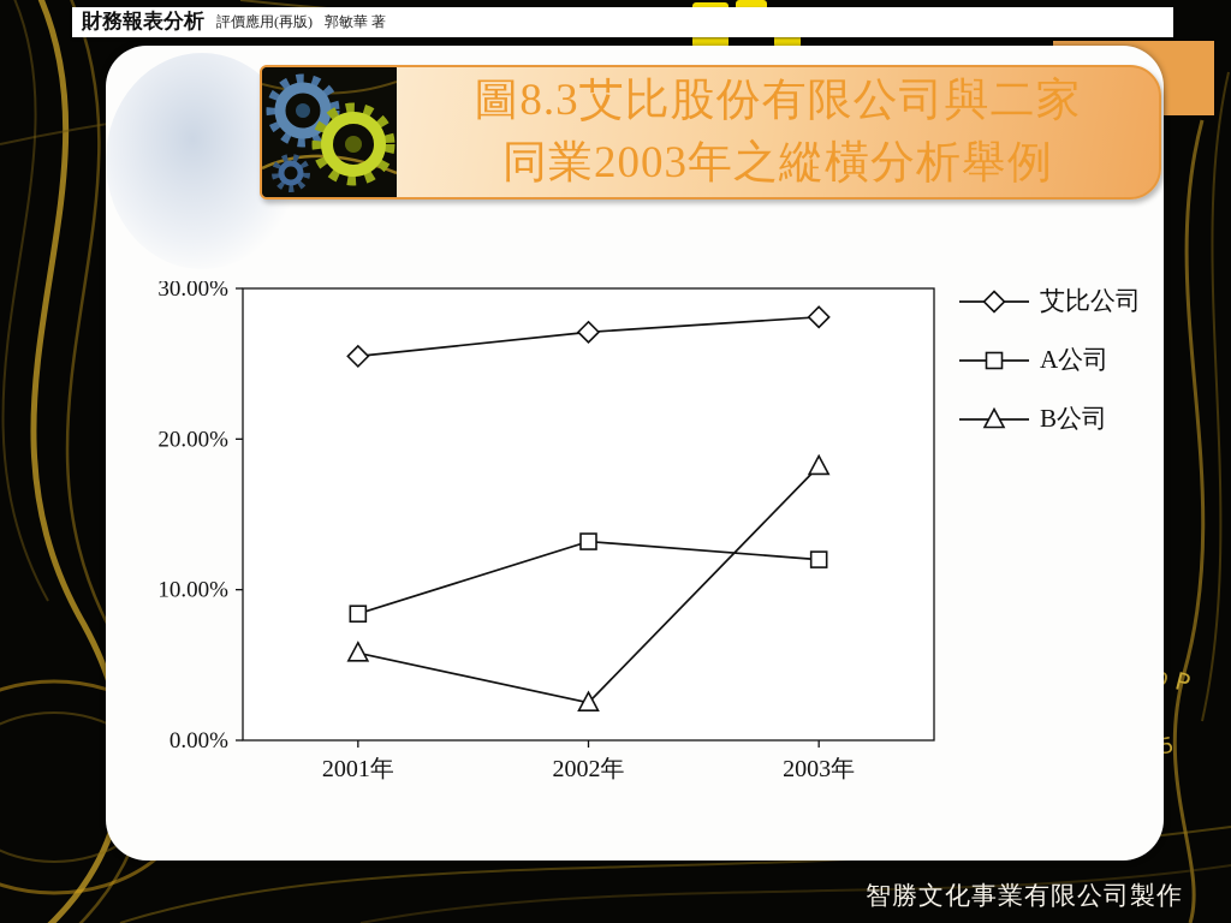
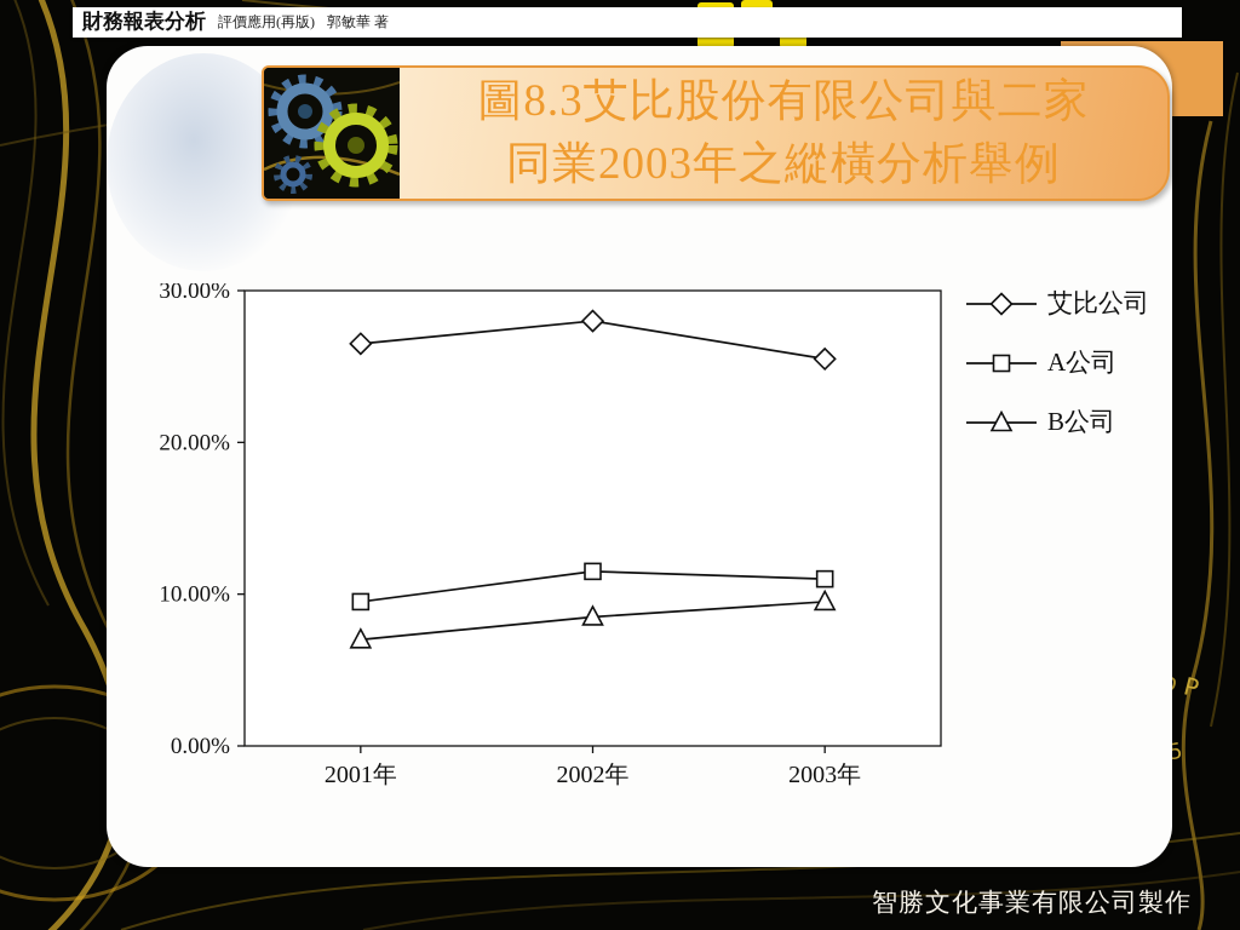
艾比公司/2001年: 25.5% -> 26.5%
A公司/2001年: 8.4% -> 9.5%
B公司/2001年: 5.8% -> 7.0%
艾比公司/2002年: 27.1% -> 28.0%
A公司/2002年: 13.2% -> 11.5%
B公司/2002年: 2.5% -> 8.5%
艾比公司/2003年: 28.1% -> 25.5%
A公司/2003年: 12.0% -> 11.0%
B公司/2003年: 18.2% -> 9.5%
